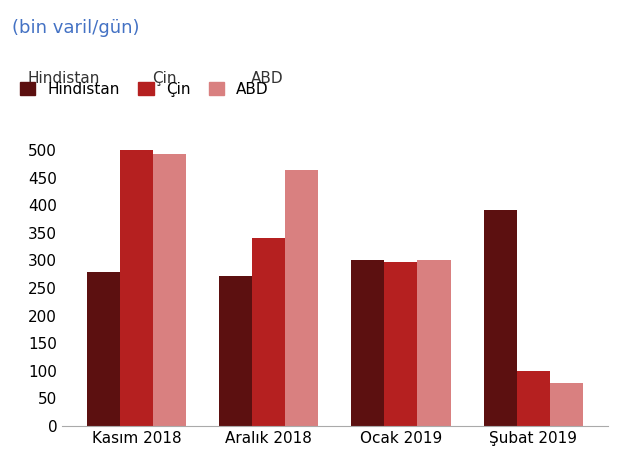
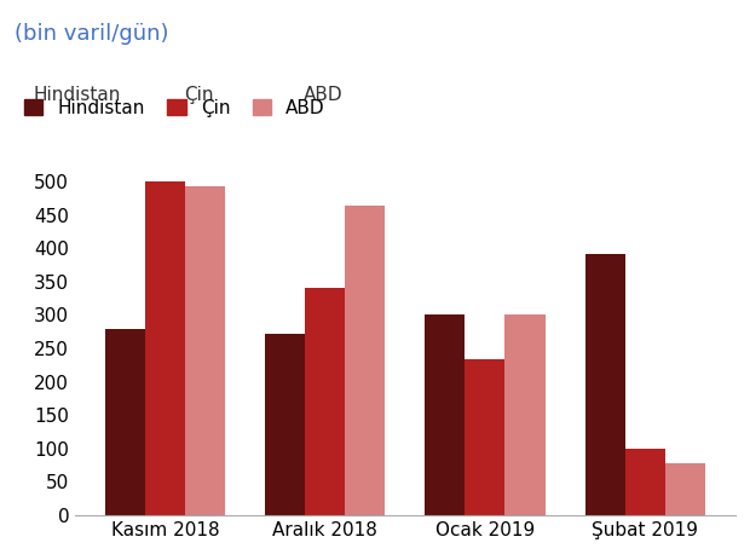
Çin/Ocak 2019: 297 -> 234
